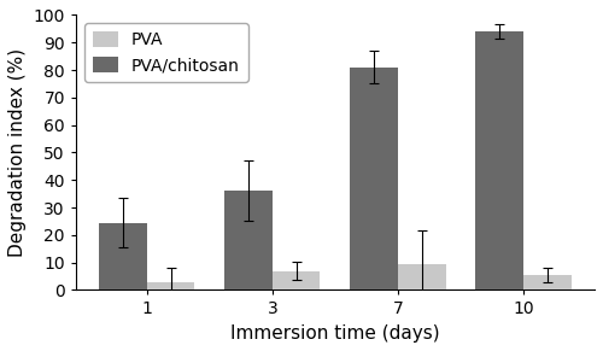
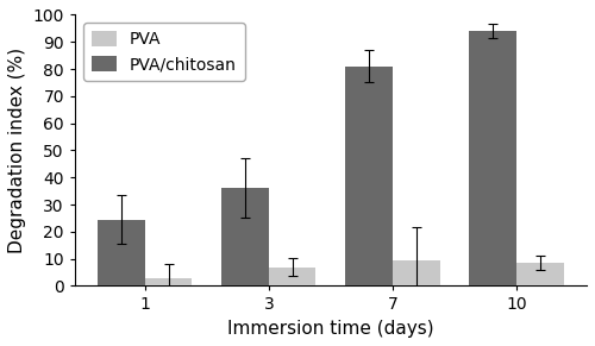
PVA/10: 5.5 -> 8.5
